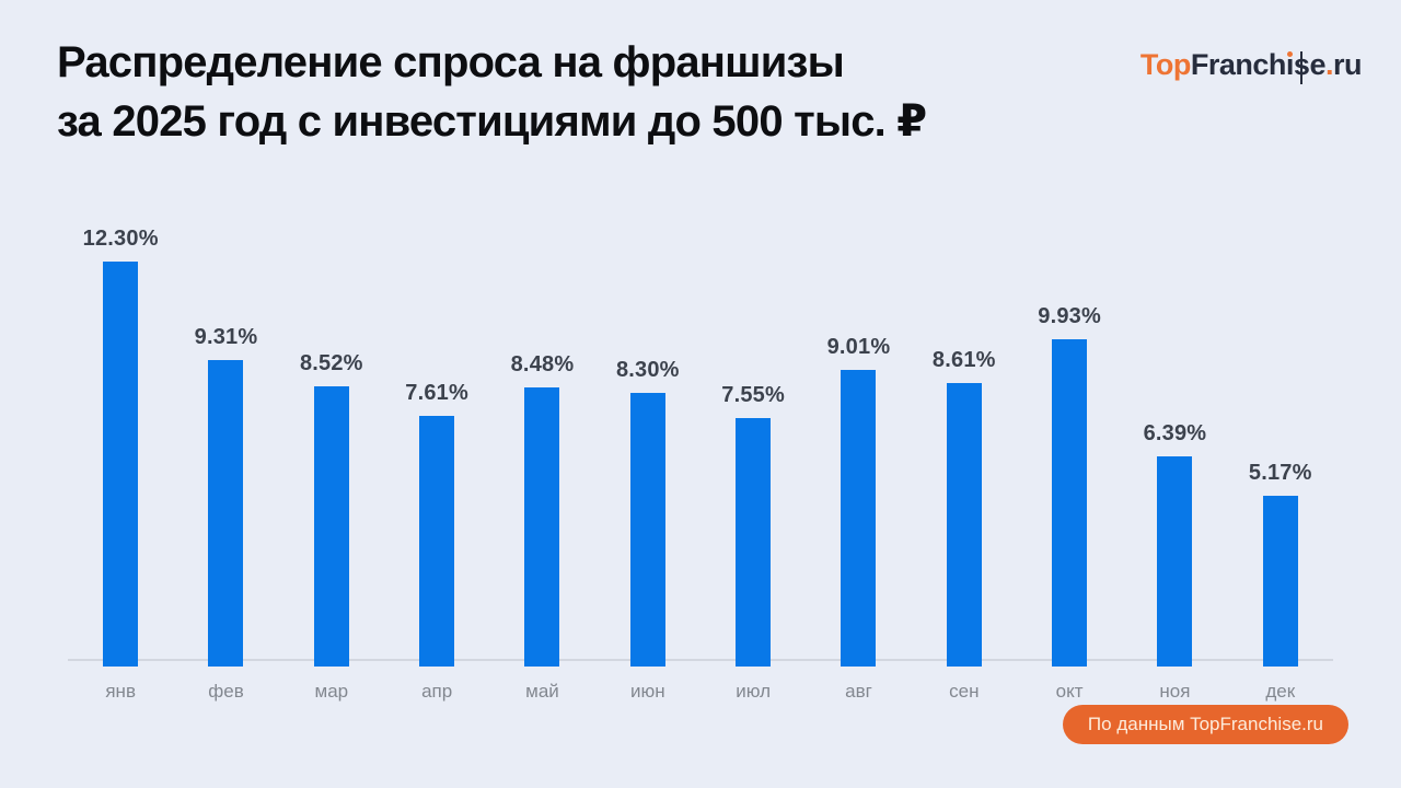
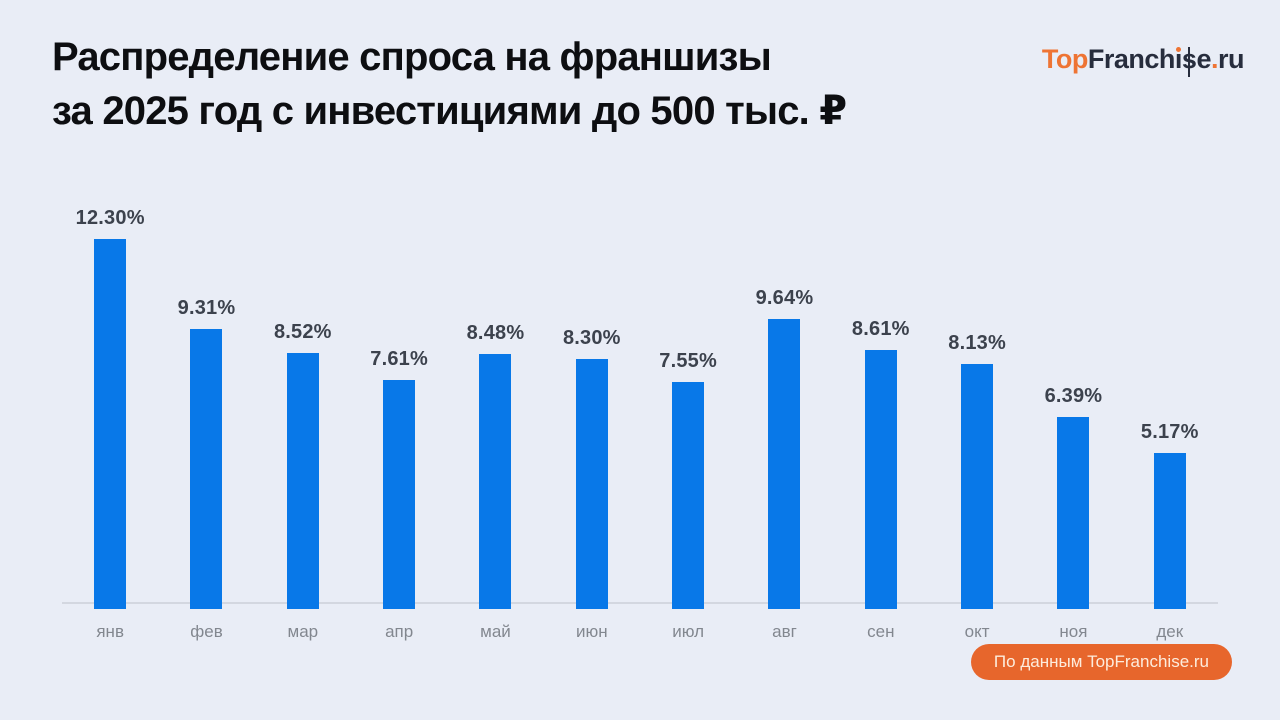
авг: 9.01% -> 9.64%
окт: 9.93% -> 8.13%
